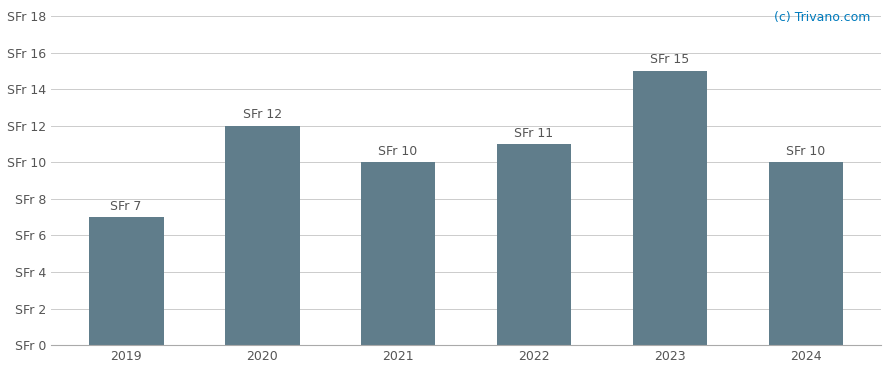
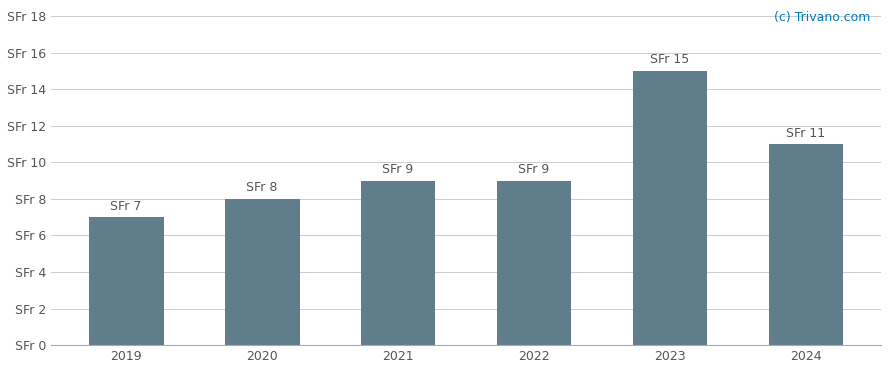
2020: 12 -> 8
2021: 10 -> 9
2022: 11 -> 9
2024: 10 -> 11
